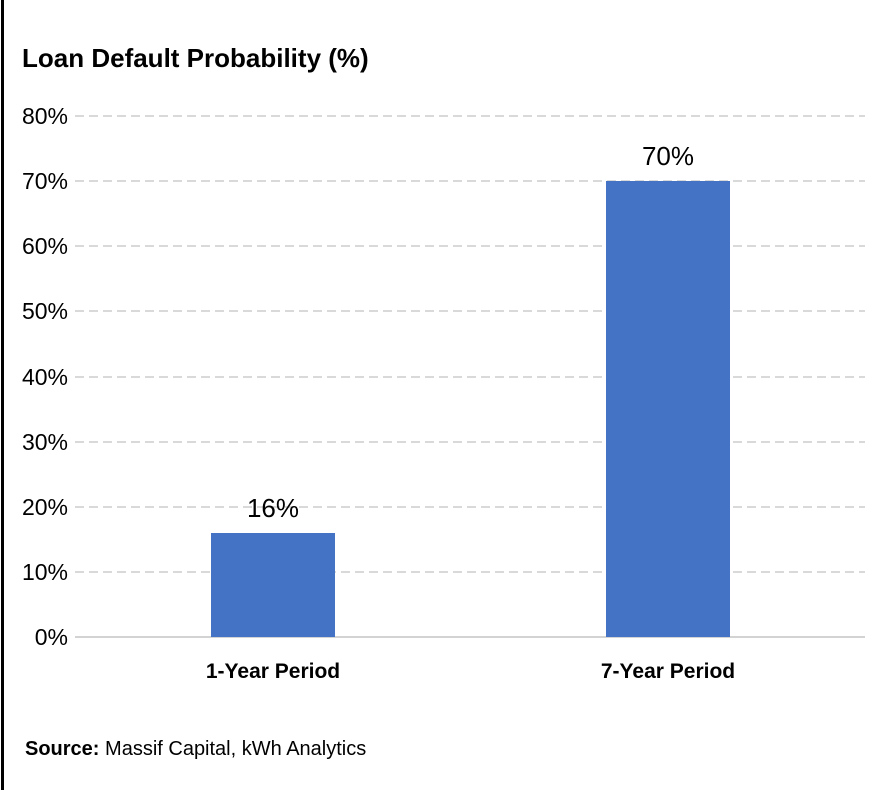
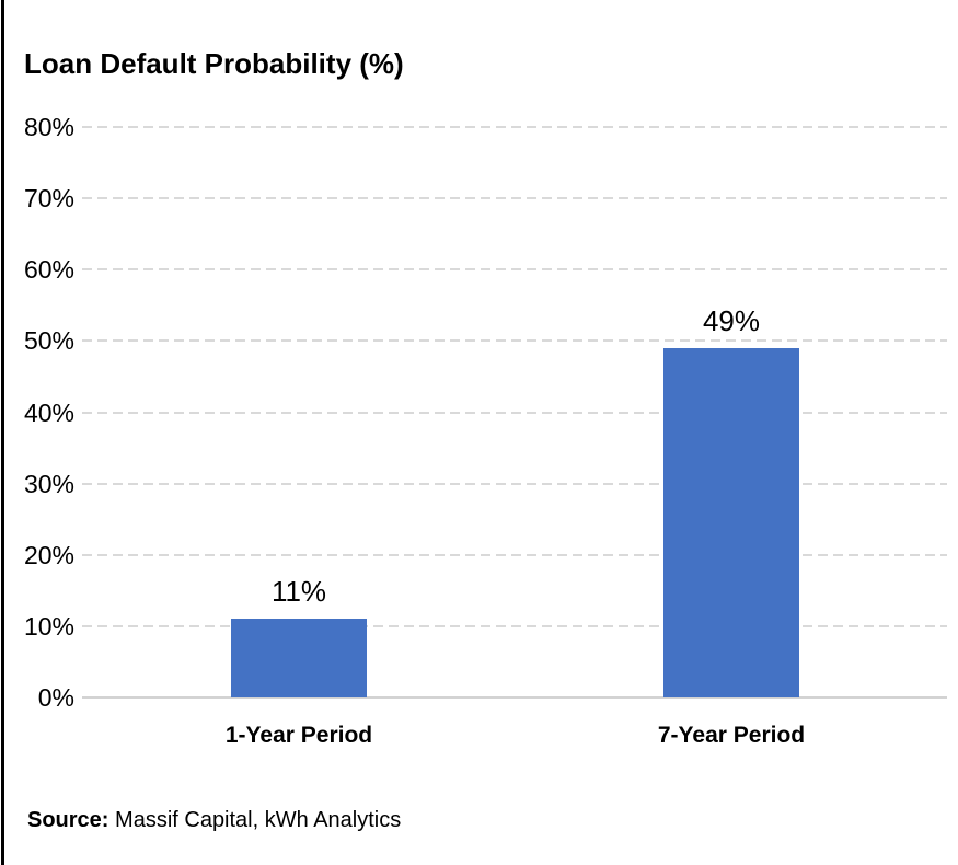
1-Year Period: 16% -> 11%
7-Year Period: 70% -> 49%
